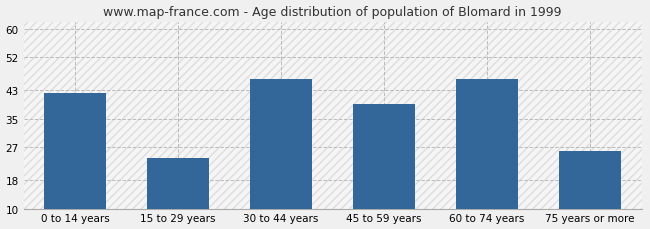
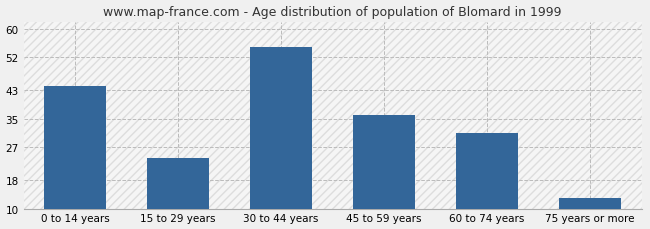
0 to 14 years: 42 -> 44
30 to 44 years: 46 -> 55
45 to 59 years: 39 -> 36
60 to 74 years: 46 -> 31
75 years or more: 26 -> 13
